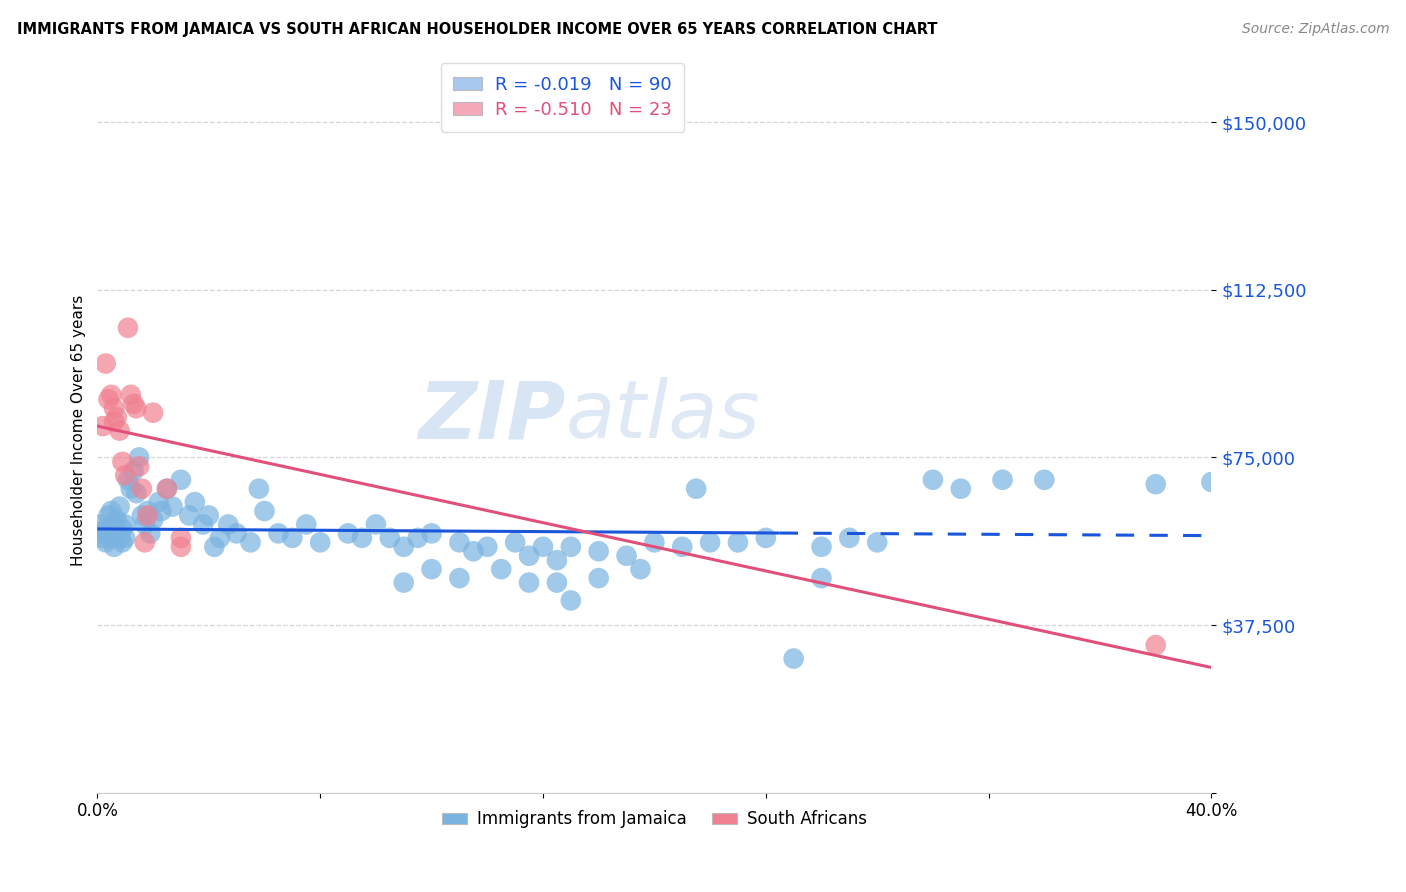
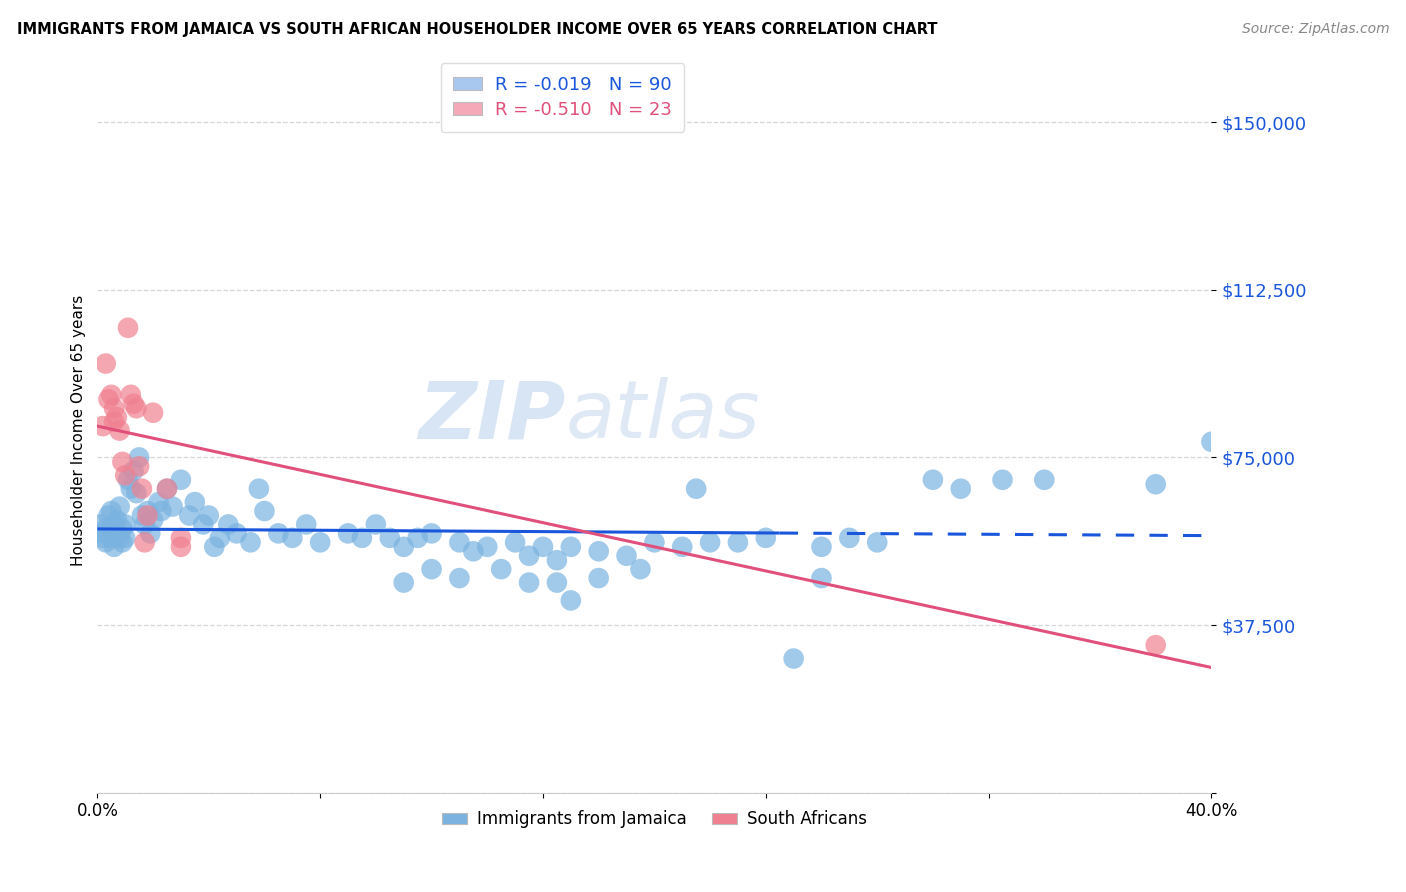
Immigrants from Jamaica/40.0%: $69,500 -> $78,500
